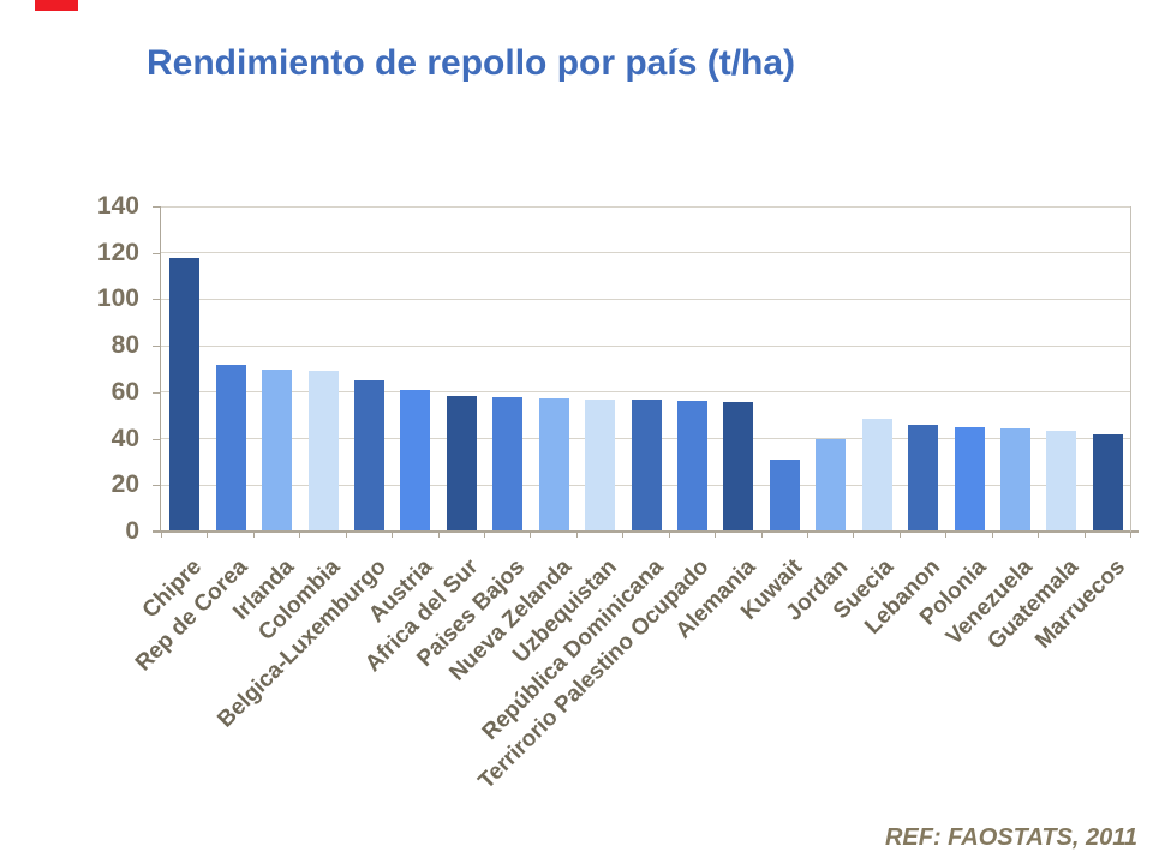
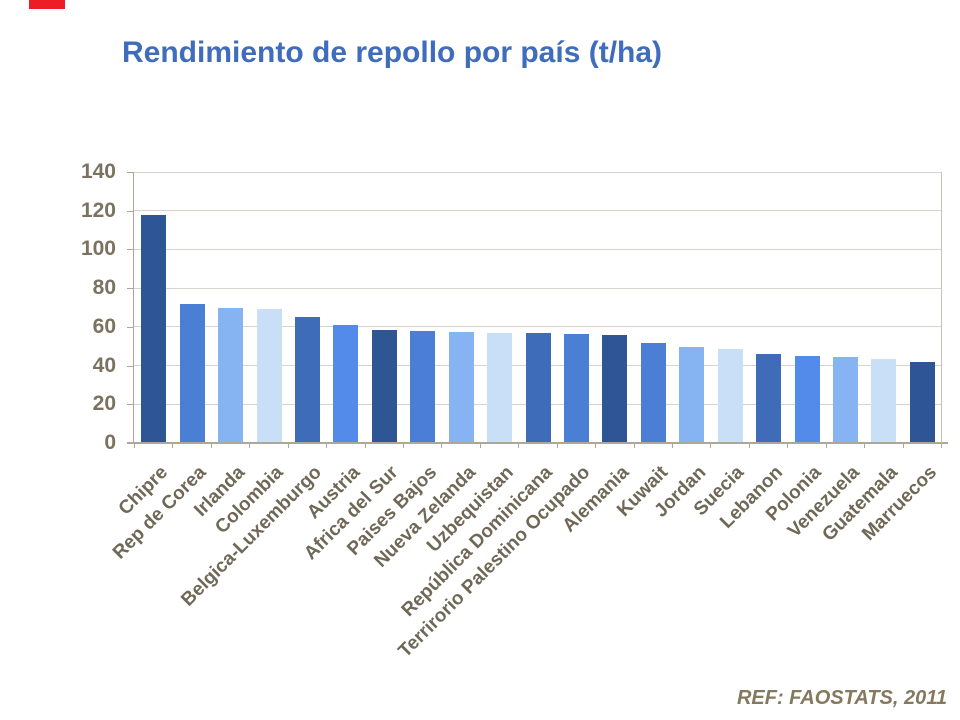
Kuwait: 31 -> 52
Jordan: 40 -> 50
